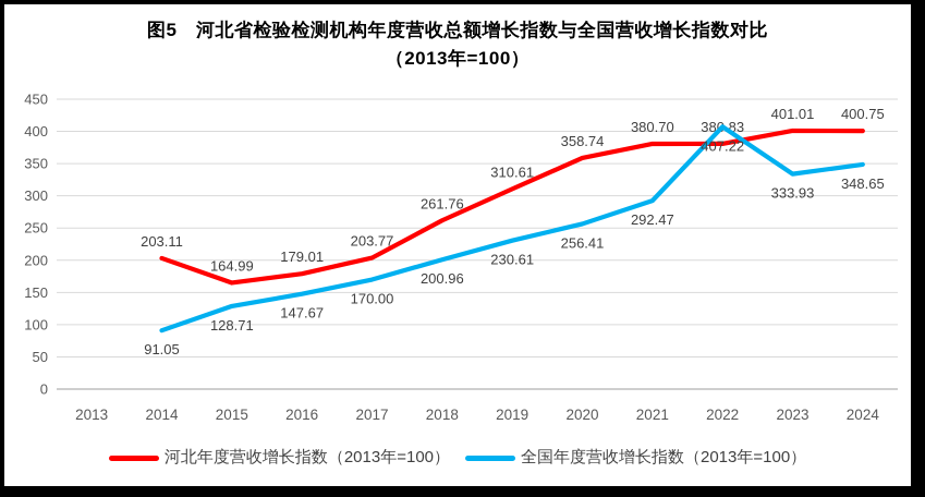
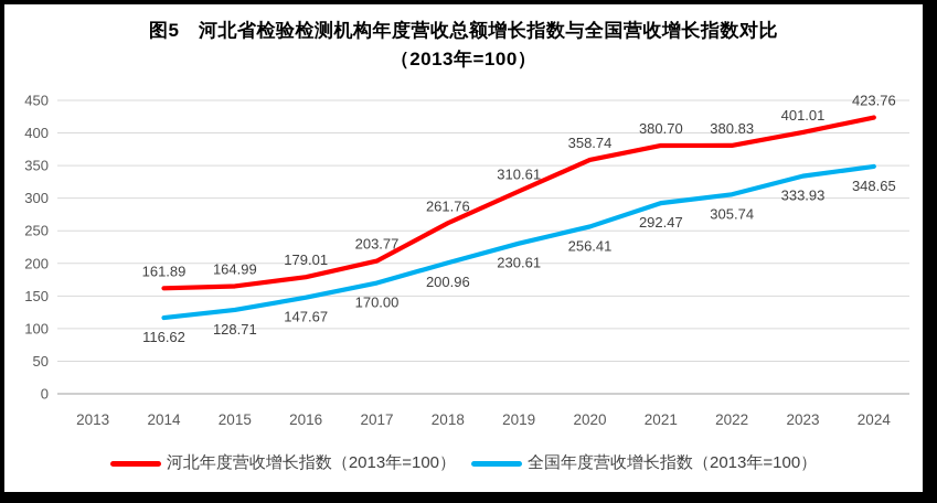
河北年度营收增长指数（2013年=100）/2014: 203.11 -> 161.89
全国年度营收增长指数（2013年=100）/2014: 91.05 -> 116.62
全国年度营收增长指数（2013年=100）/2022: 407.22 -> 305.74
河北年度营收增长指数（2013年=100）/2024: 400.75 -> 423.76
